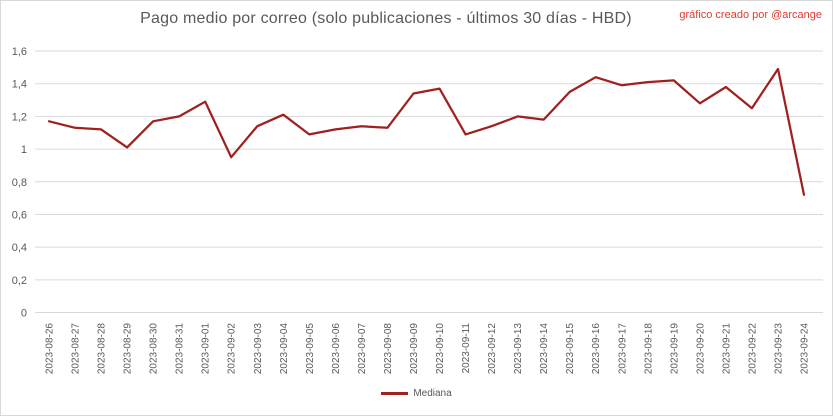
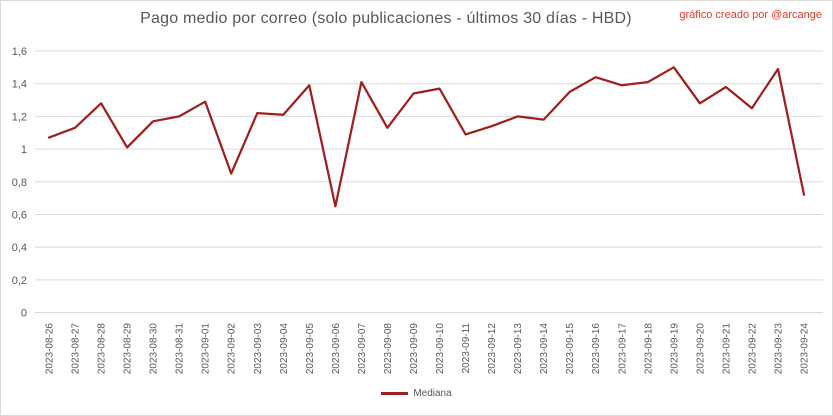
2023-08-26: 1,17 -> 1,07
2023-08-28: 1,12 -> 1,28
2023-09-02: 0,95 -> 0,85
2023-09-03: 1,14 -> 1,22
2023-09-05: 1,09 -> 1,39
2023-09-06: 1,12 -> 0,65
2023-09-07: 1,14 -> 1,41
2023-09-19: 1,42 -> 1,50
